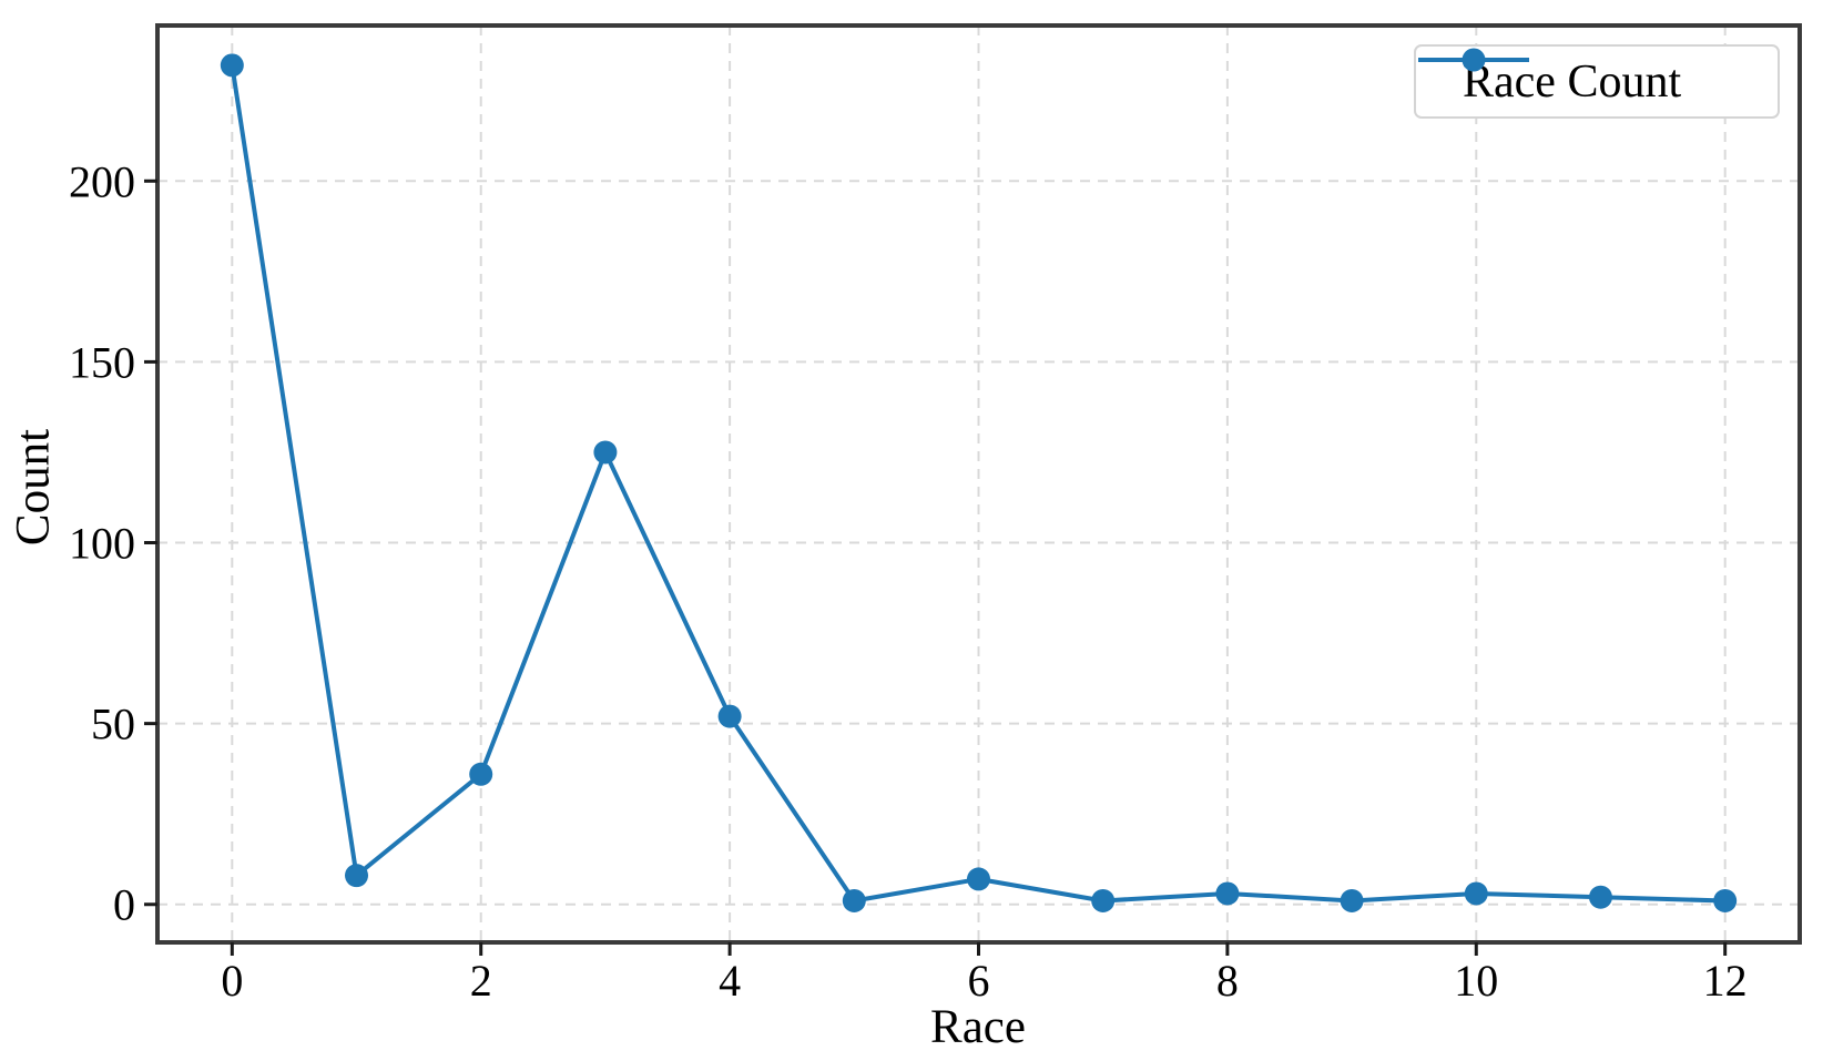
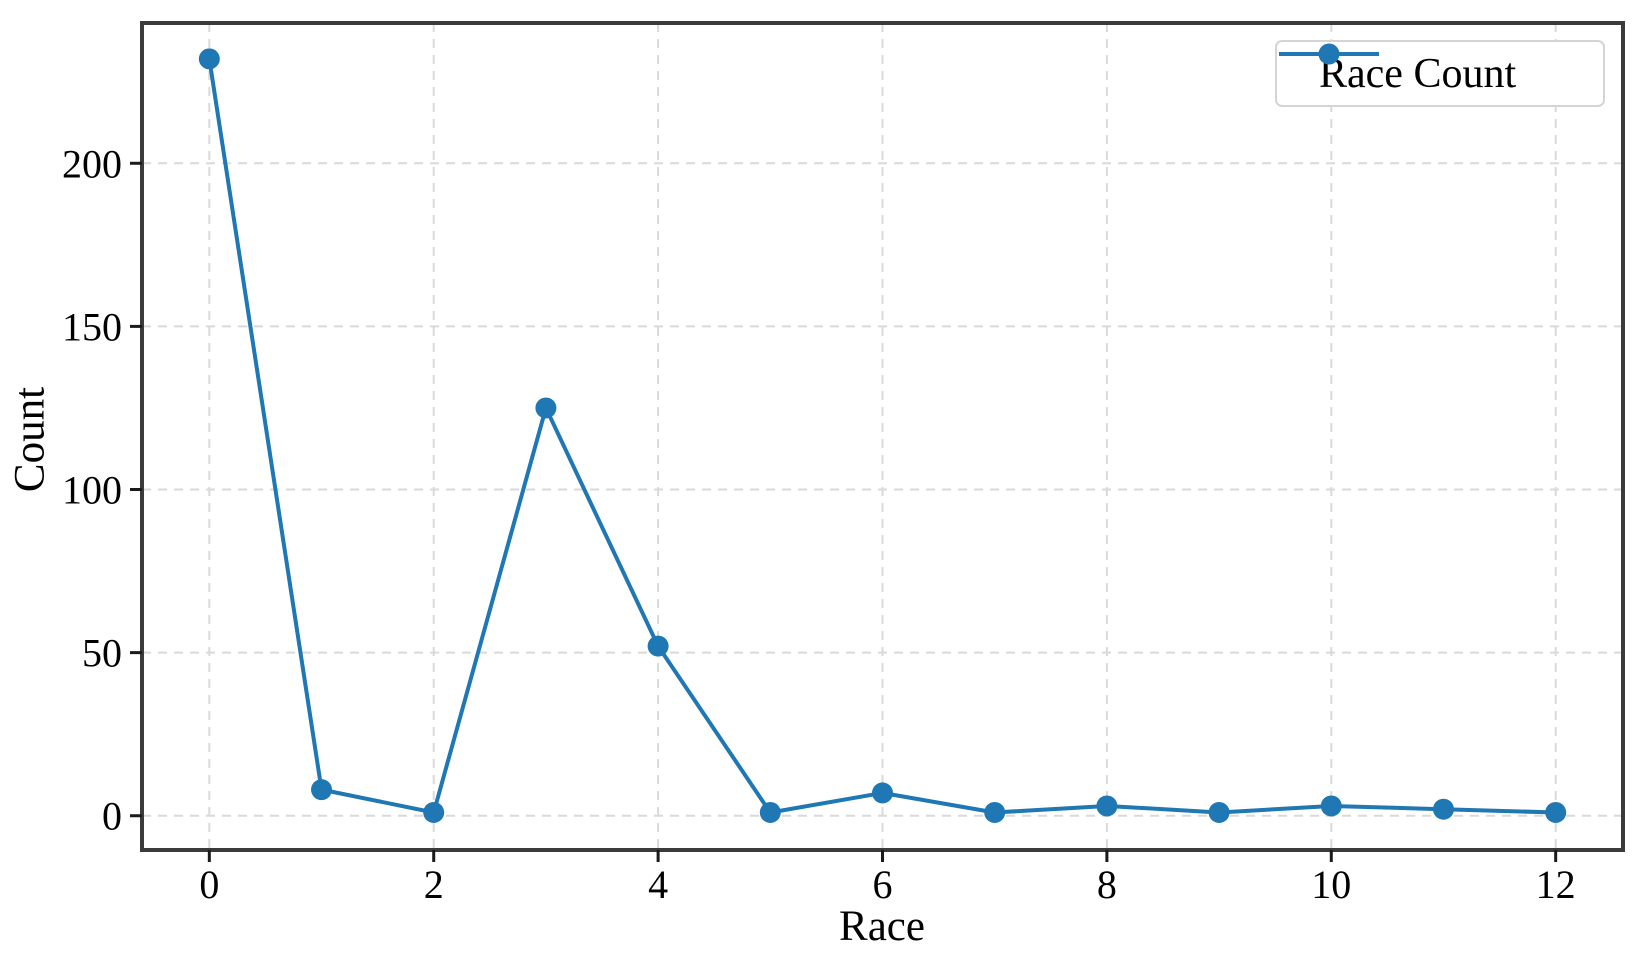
2: 36 -> 1
